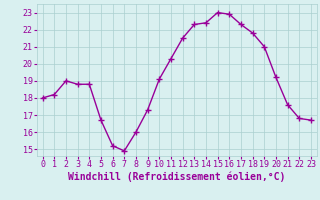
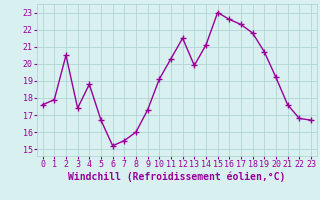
0: 18.0 -> 17.6
1: 18.2 -> 17.9
2: 19.0 -> 20.5
3: 18.8 -> 17.4
7: 14.9 -> 15.5
13: 22.3 -> 19.9
14: 22.4 -> 21.1
16: 22.9 -> 22.6
19: 21.0 -> 20.7
